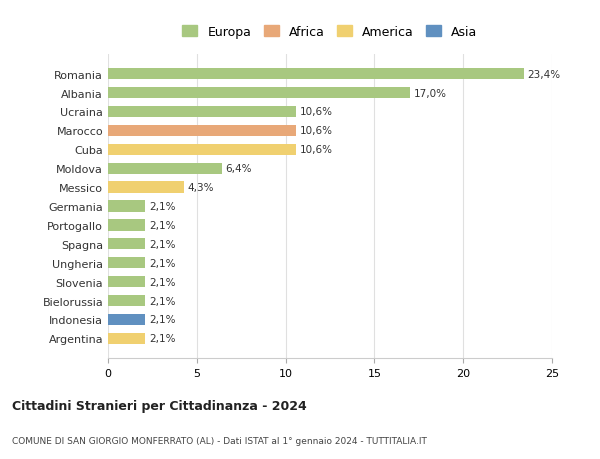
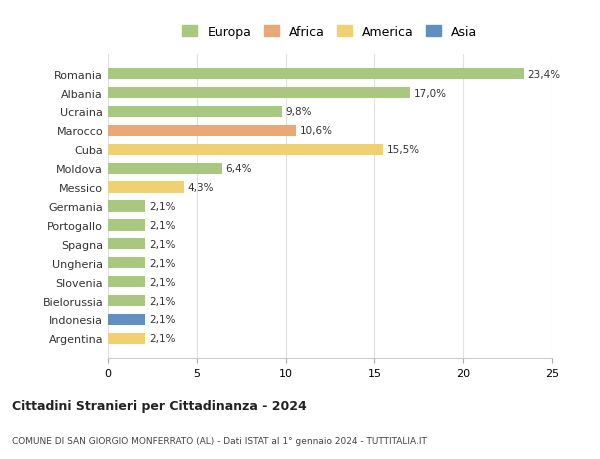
Ucraina: 10,6% -> 9,8%
Cuba: 10,6% -> 15,5%
